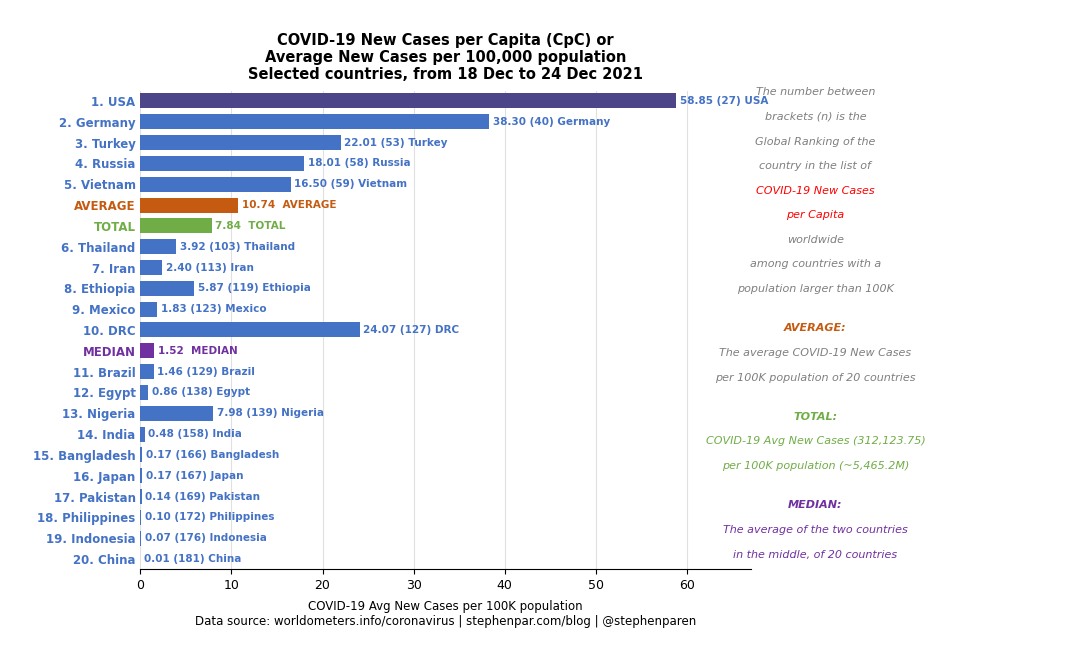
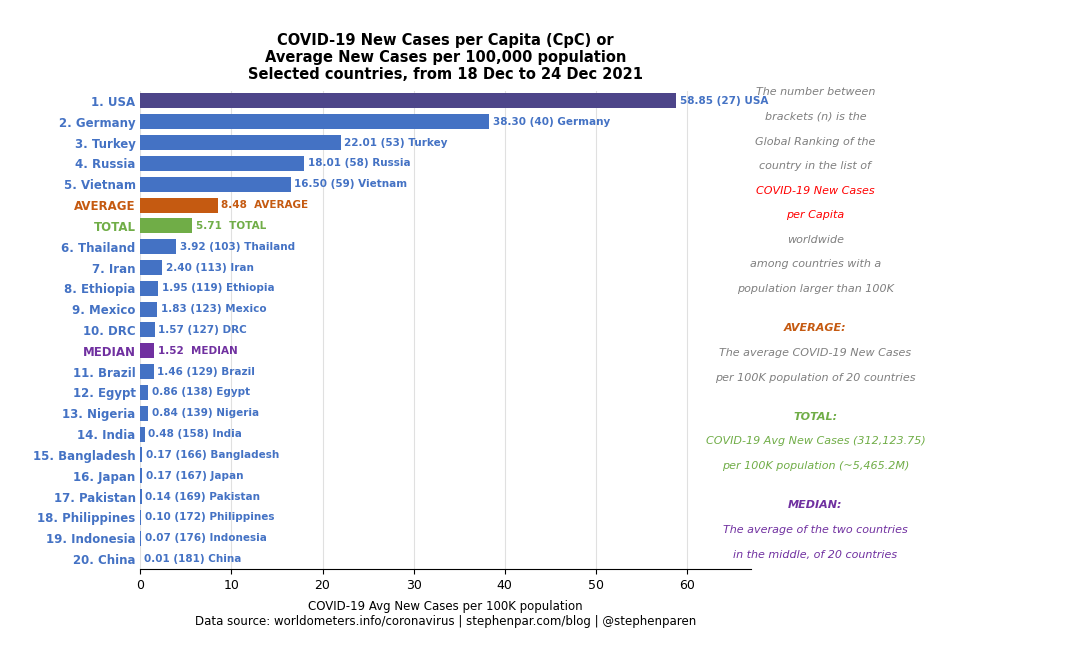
AVERAGE: 10.74 -> 8.48
TOTAL: 7.84 -> 5.71
8. Ethiopia: 5.87 -> 1.95
10. DRC: 24.07 -> 1.57
13. Nigeria: 7.98 -> 0.84
